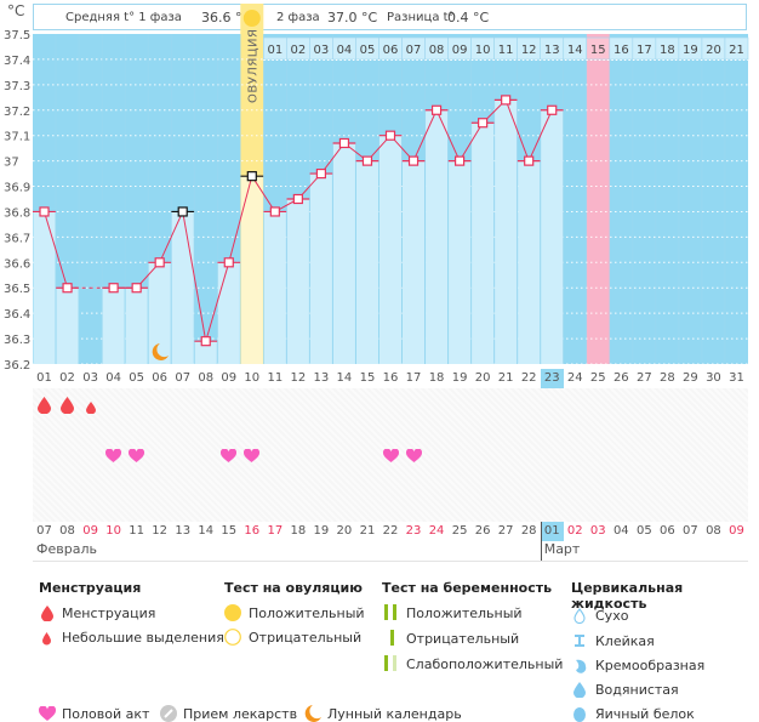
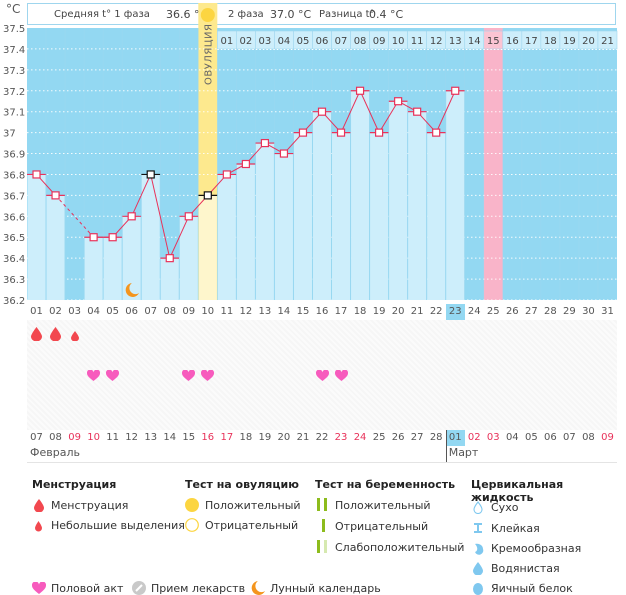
02: 36.50 -> 36.70
08: 36.29 -> 36.40
10: 36.94 -> 36.70
14: 37.07 -> 36.90
21: 37.24 -> 37.10
